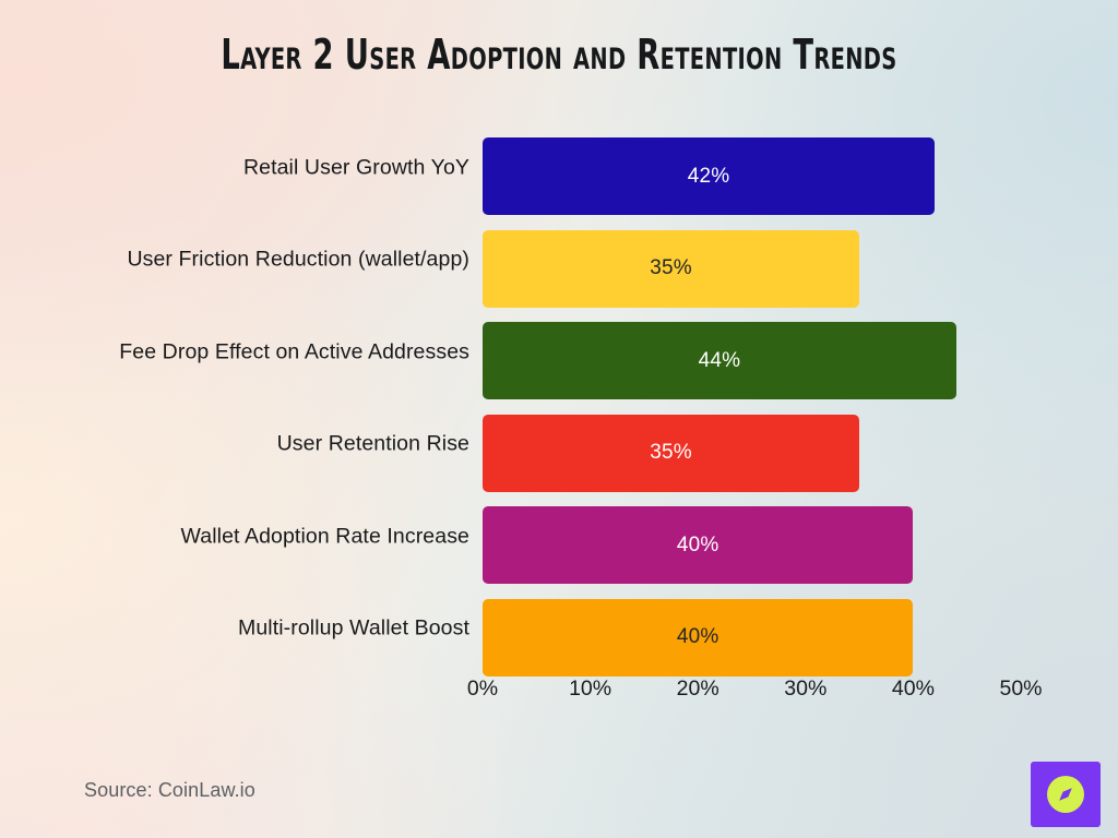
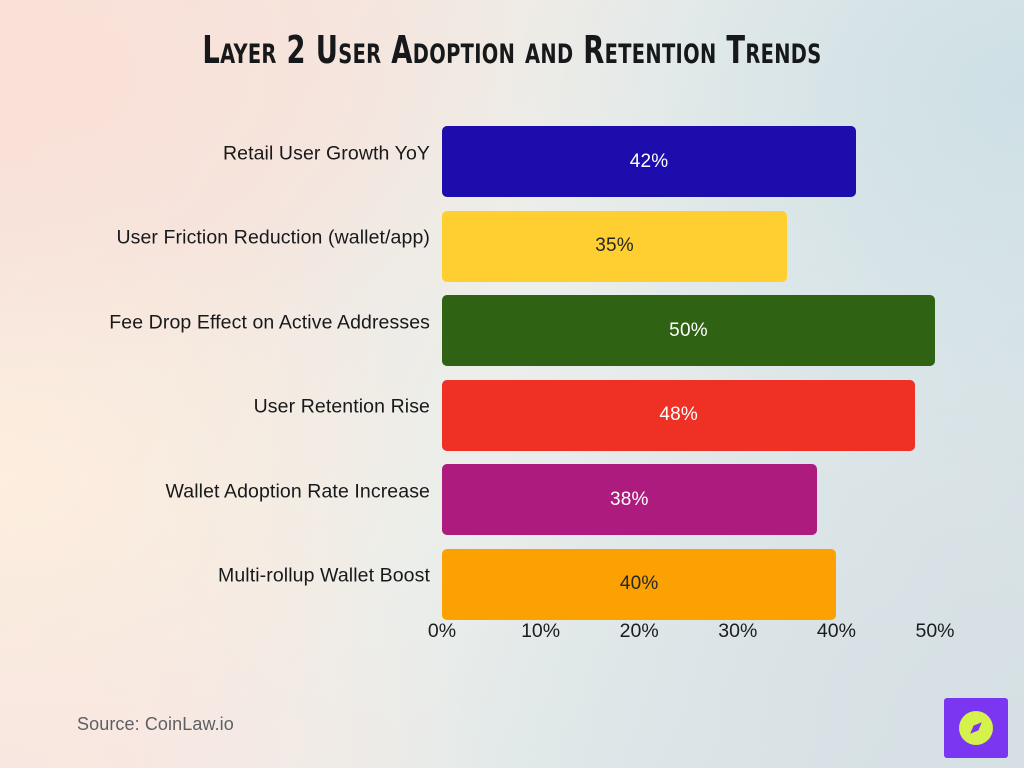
Fee Drop Effect on Active Addresses: 44% -> 50%
User Retention Rise: 35% -> 48%
Wallet Adoption Rate Increase: 40% -> 38%
